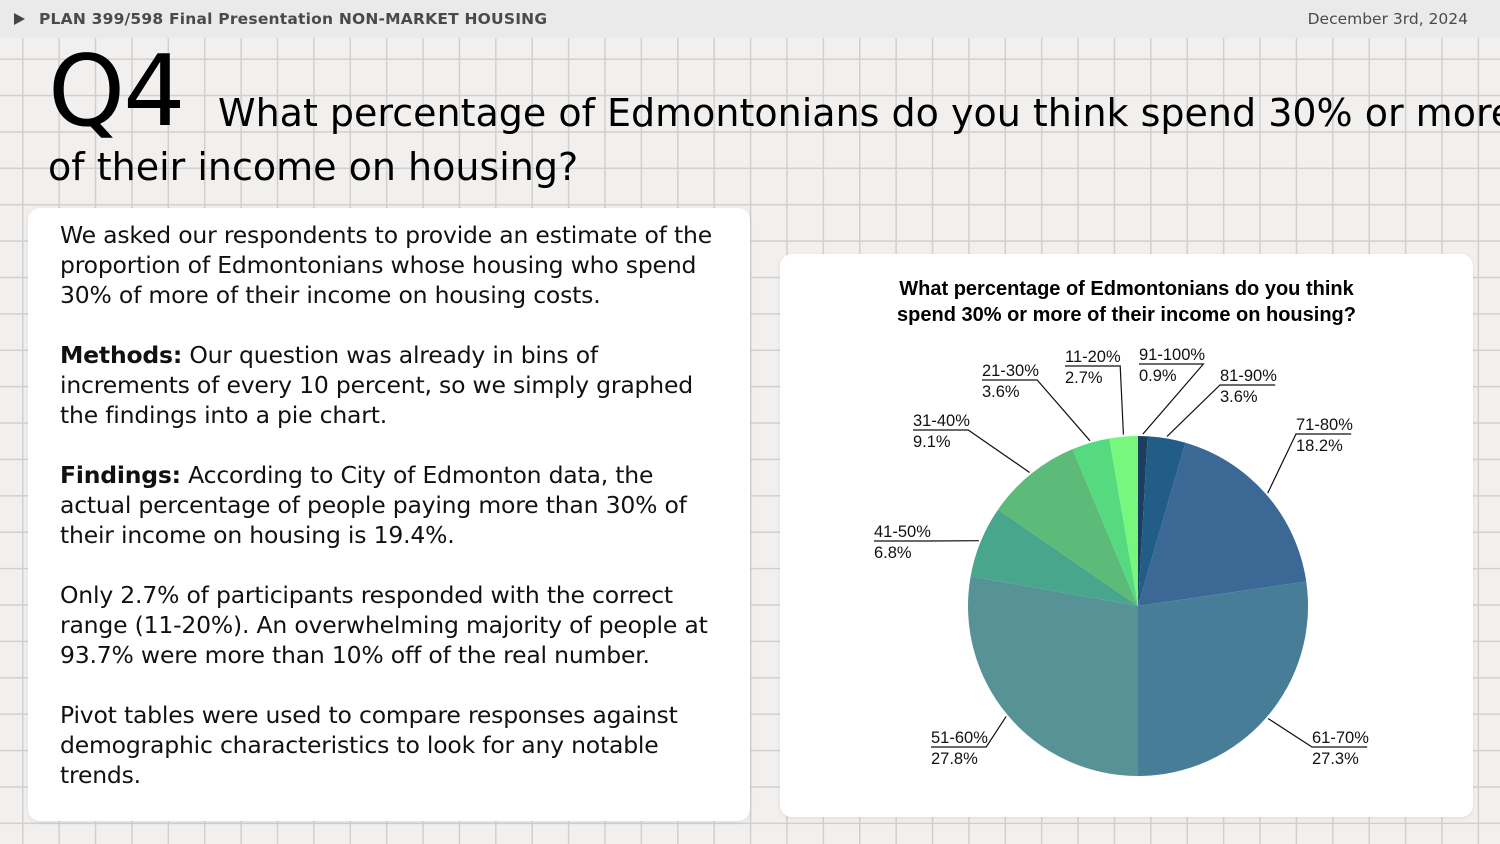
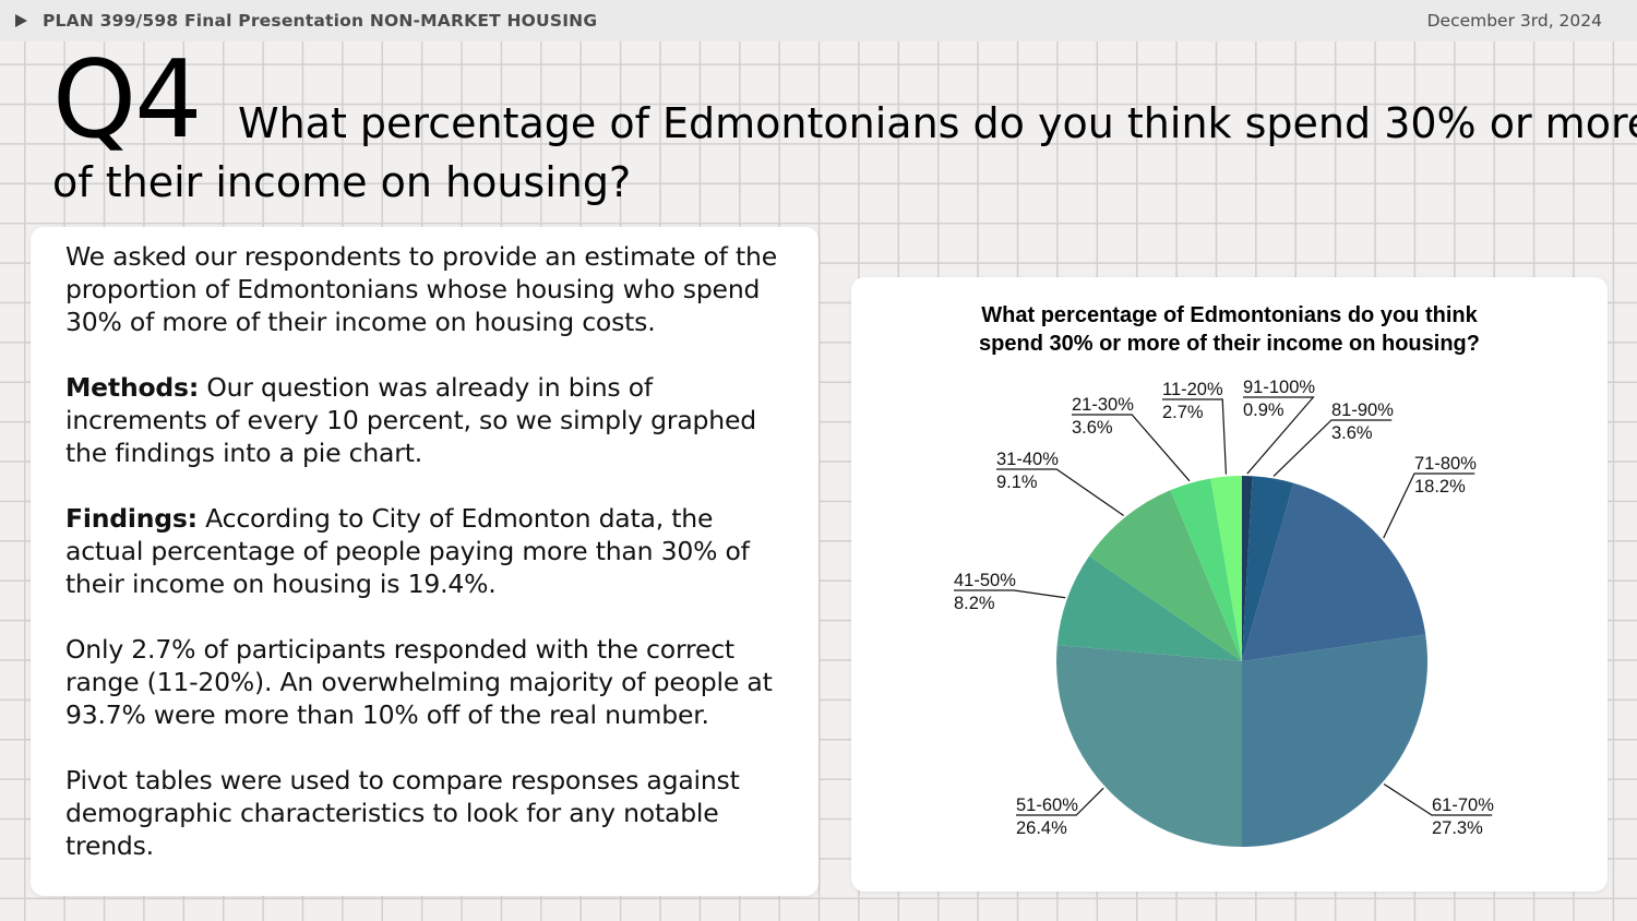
51-60%: 27.8% -> 26.4%
41-50%: 6.8% -> 8.2%
